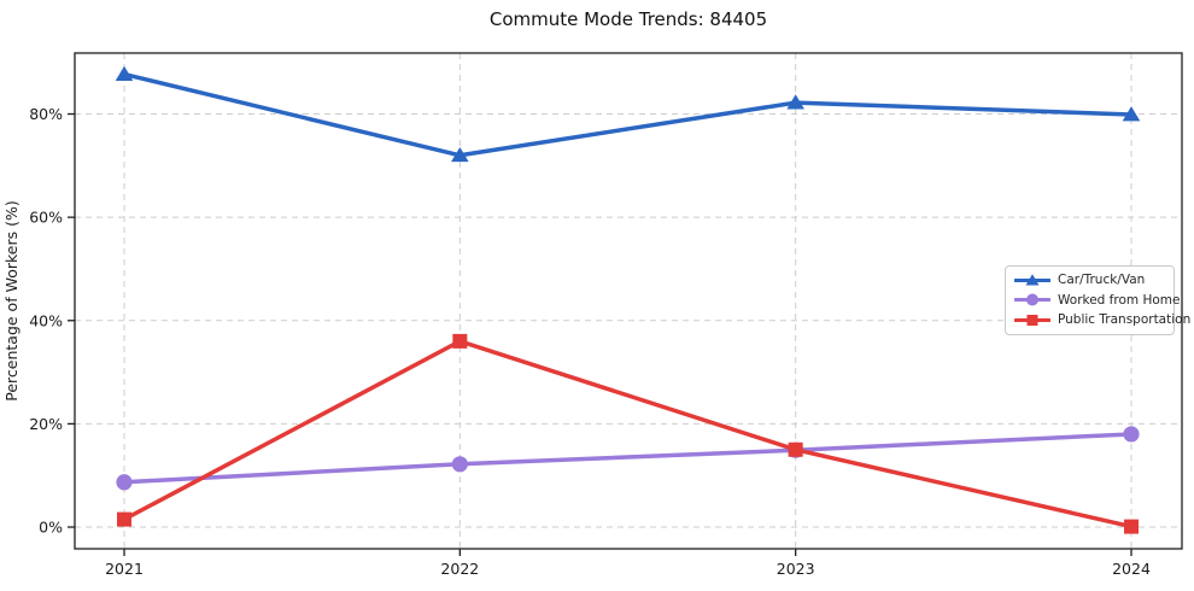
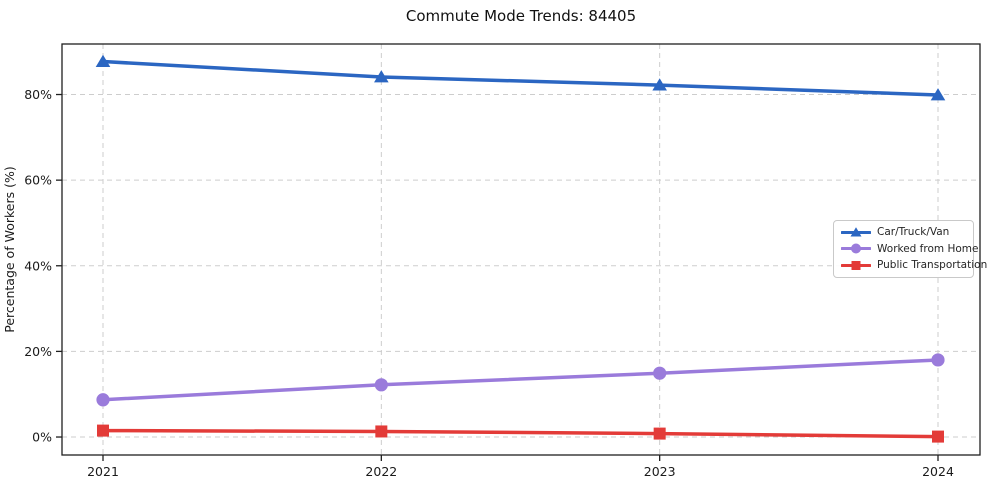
Car/Truck/Van/2022: 72% -> 84%
Public Transportation/2022: 36% -> 1%
Public Transportation/2023: 15% -> 1%
